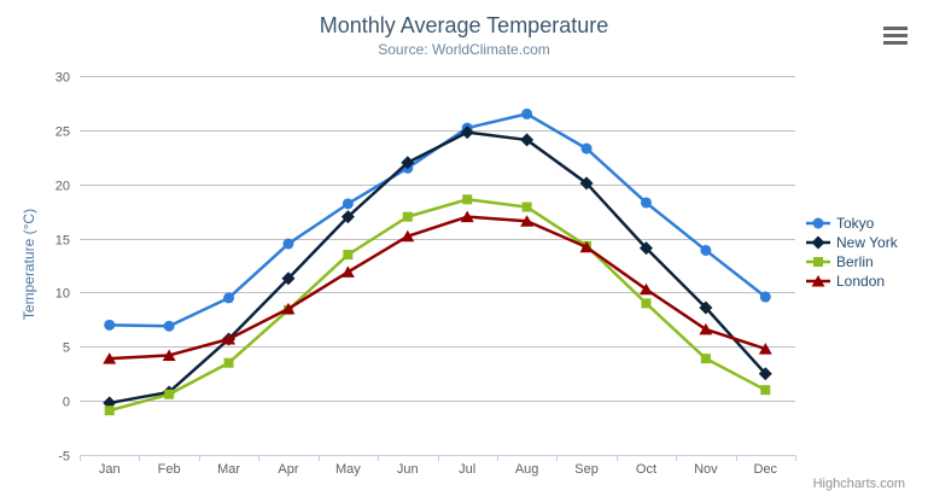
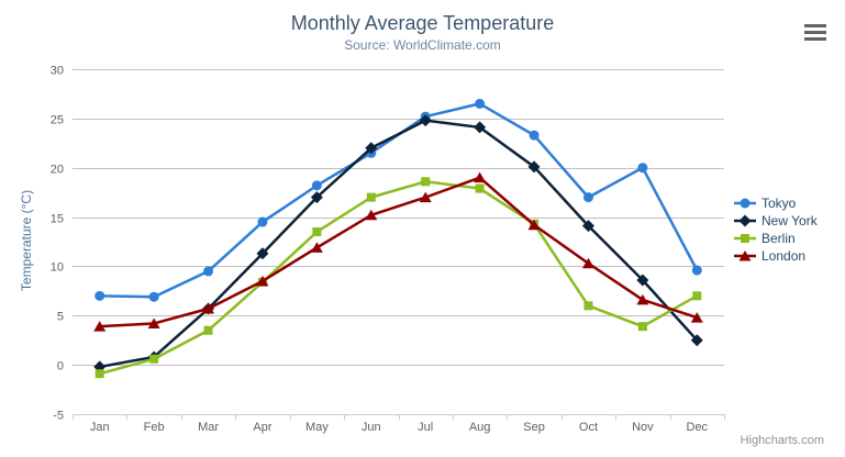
London/Aug: 17 -> 19
Tokyo/Oct: 18 -> 17
Berlin/Oct: 9 -> 6
Tokyo/Nov: 14 -> 20
Berlin/Dec: 1 -> 7
